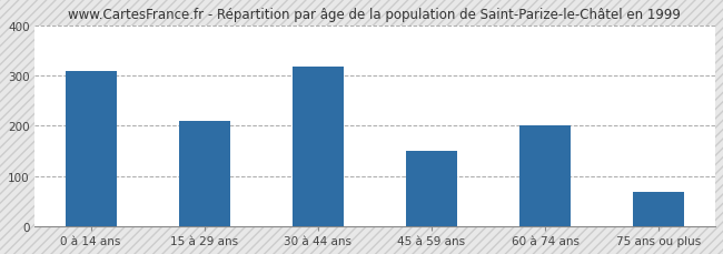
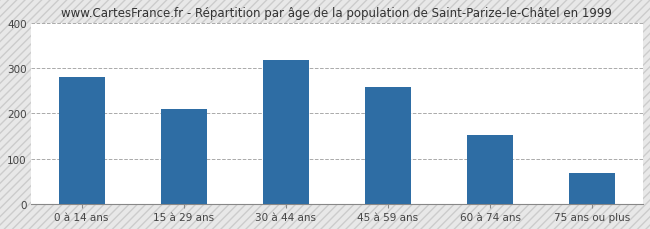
0 à 14 ans: 310 -> 281
45 à 59 ans: 150 -> 259
60 à 74 ans: 200 -> 151
